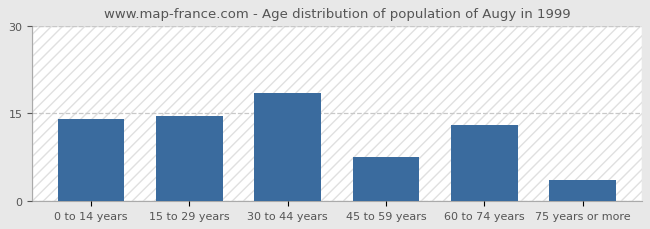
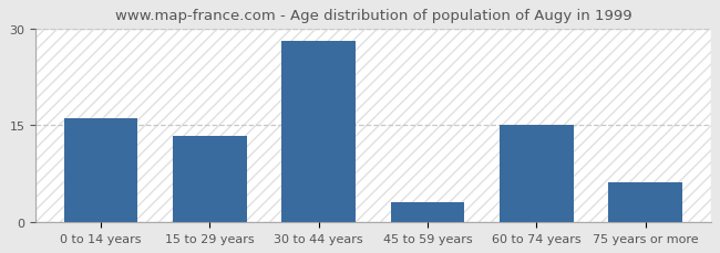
0 to 14 years: 14.0 -> 16.0
15 to 29 years: 14.5 -> 13.4
30 to 44 years: 18.5 -> 28.0
45 to 59 years: 7.5 -> 3.0
60 to 74 years: 13.0 -> 15.0
75 years or more: 3.5 -> 6.2
